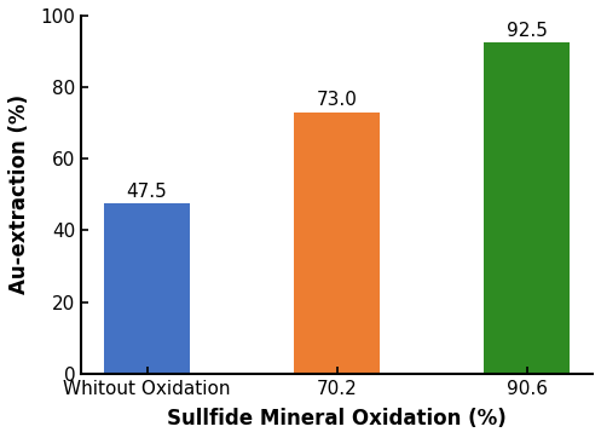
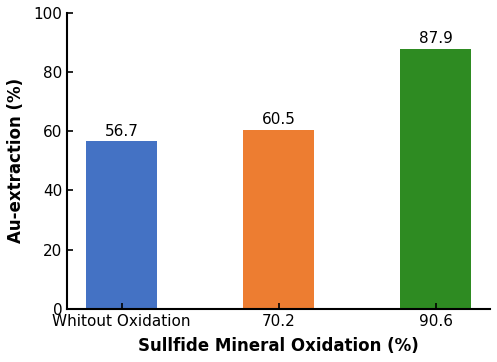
Whitout Oxidation: 47.5 -> 56.7
70.2: 73.0 -> 60.5
90.6: 92.5 -> 87.9
